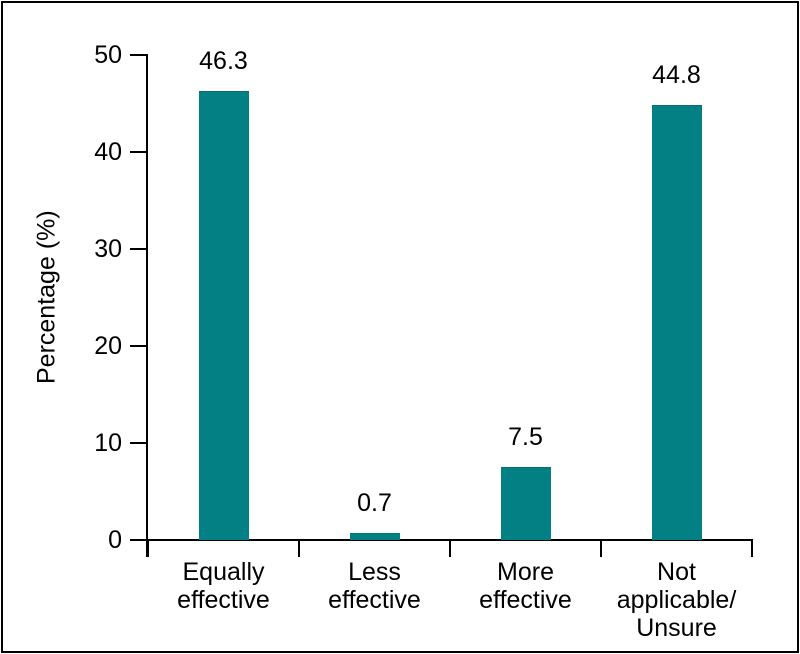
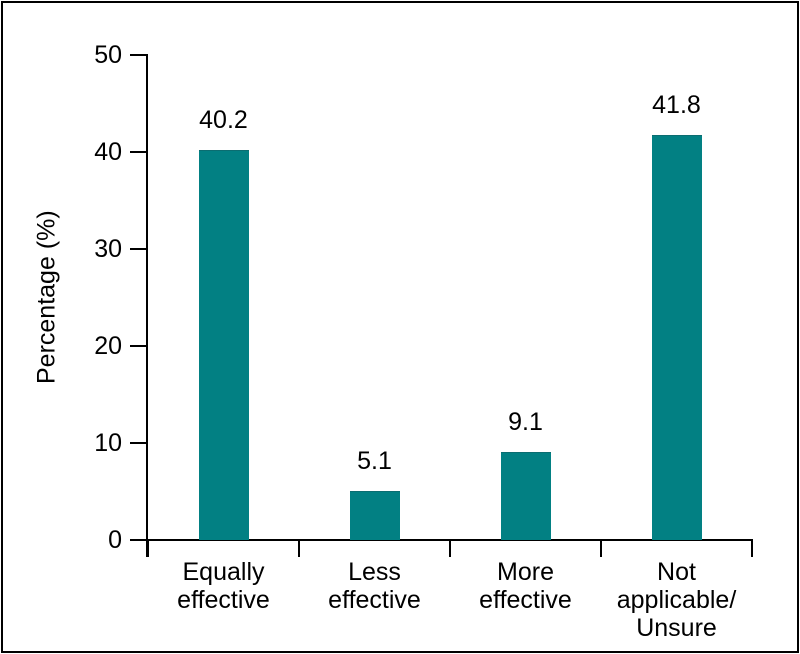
Equally effective: 46.3 -> 40.2
Less effective: 0.7 -> 5.1
More effective: 7.5 -> 9.1
Not applicable/ Unsure: 44.8 -> 41.8
